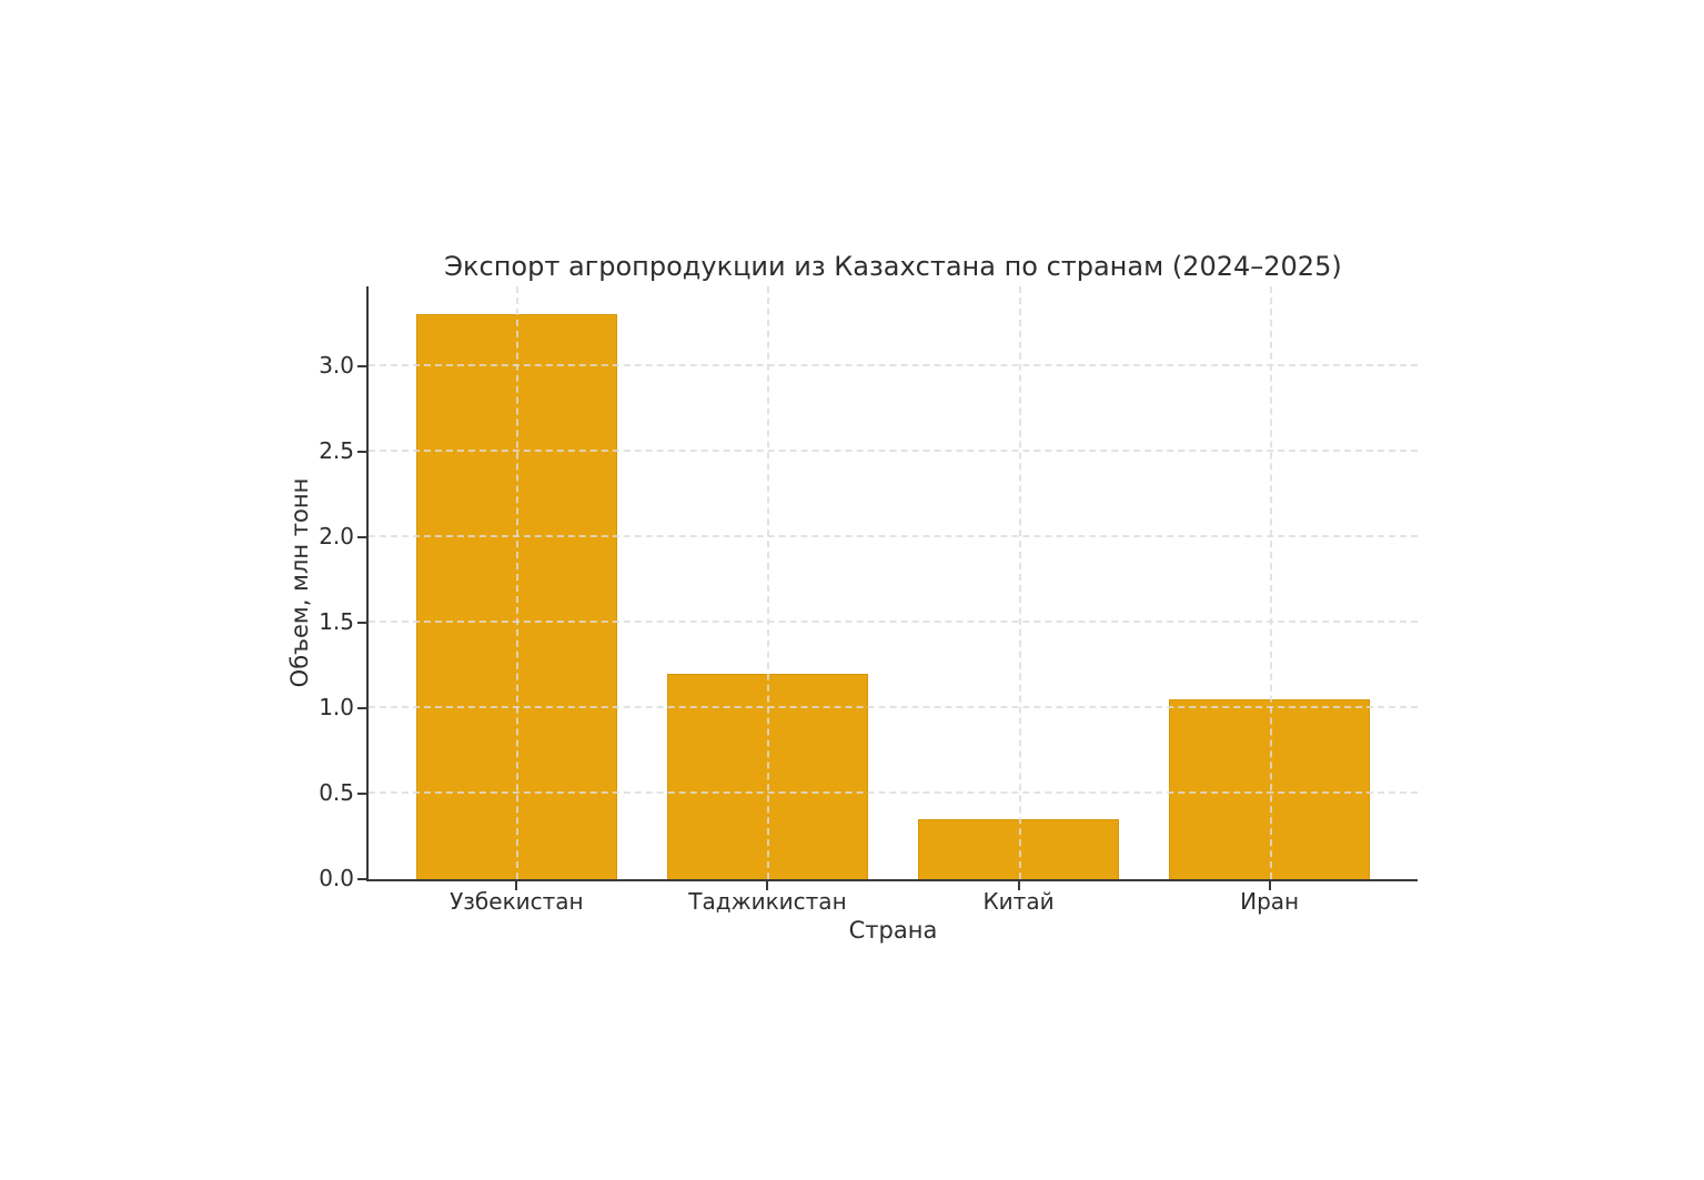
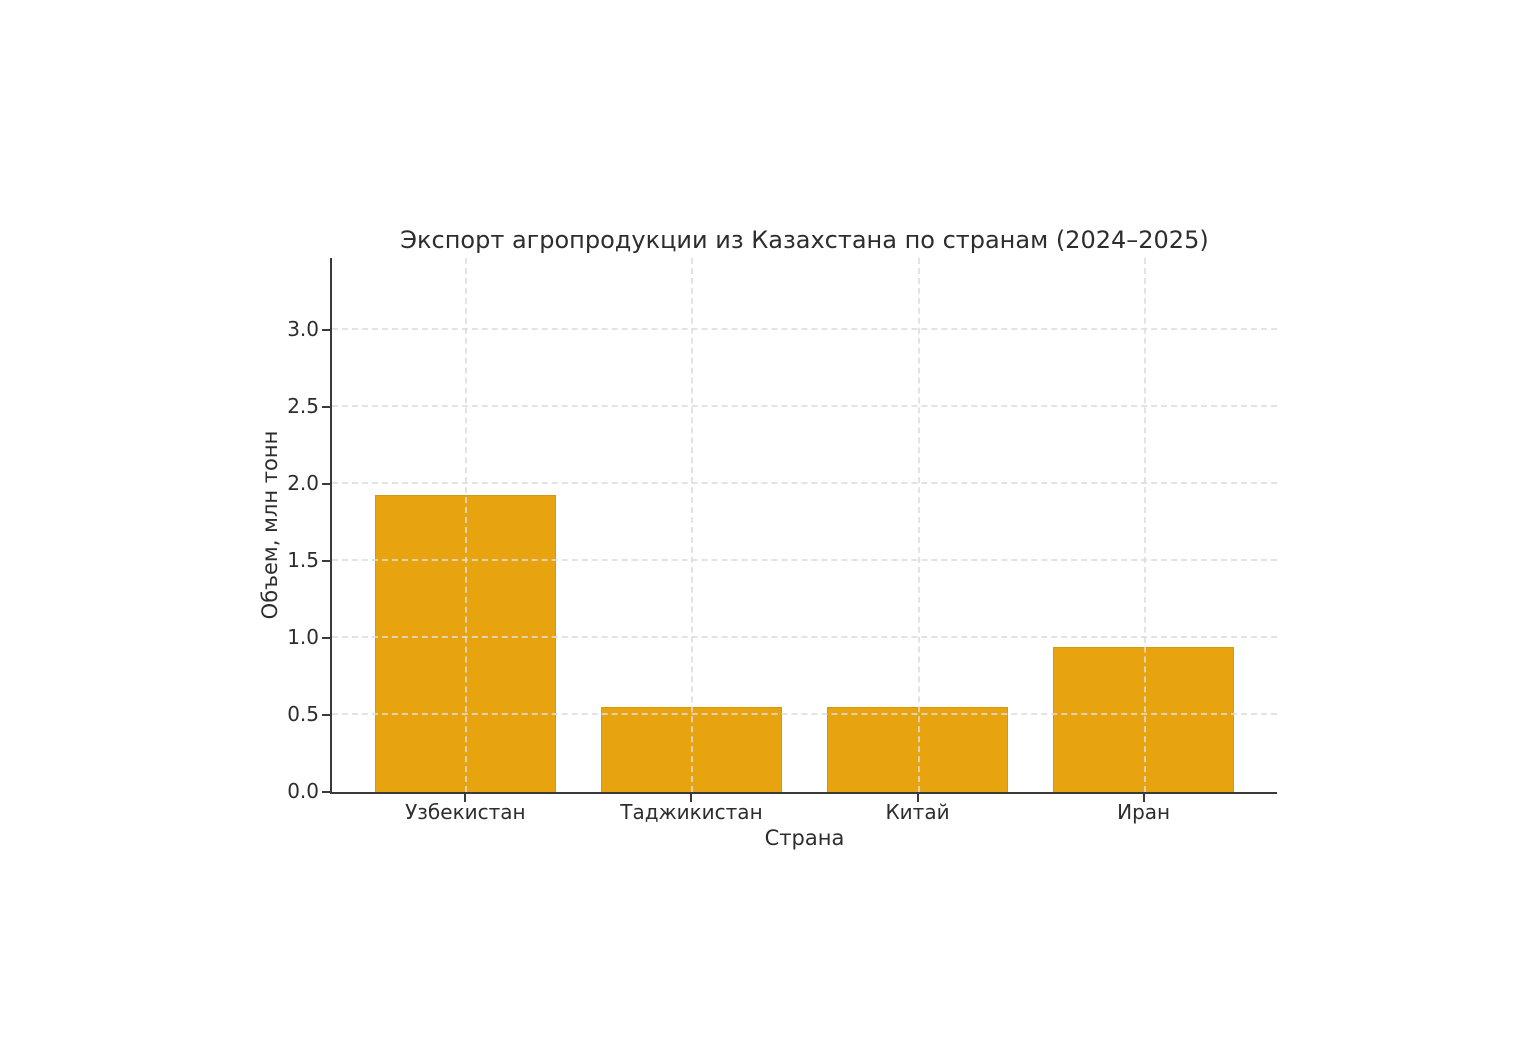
Узбекистан: 3.30 -> 1.93
Таджикистан: 1.20 -> 0.55
Китай: 0.35 -> 0.55
Иран: 1.05 -> 0.94
